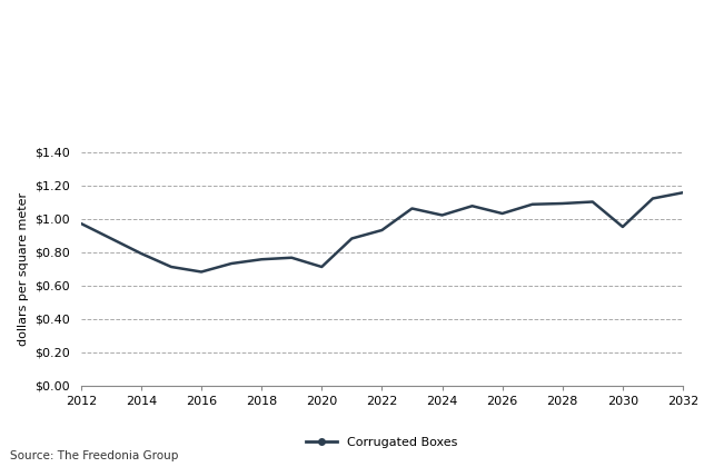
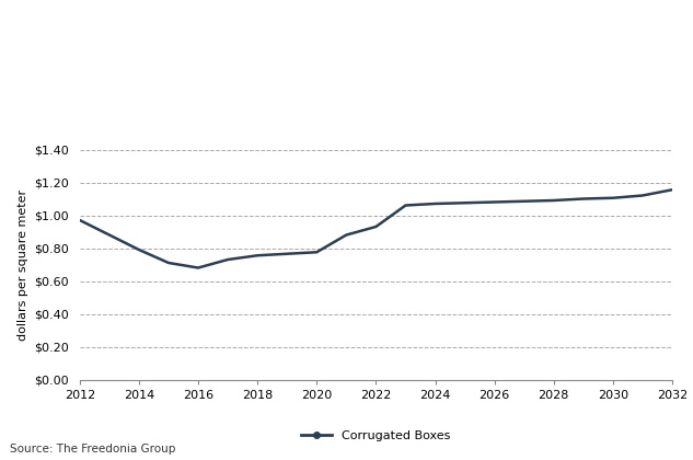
2020: $0.71 -> $0.78
2024: $1.02 -> $1.07
2026: $1.03 -> $1.08
2030: $0.95 -> $1.10
